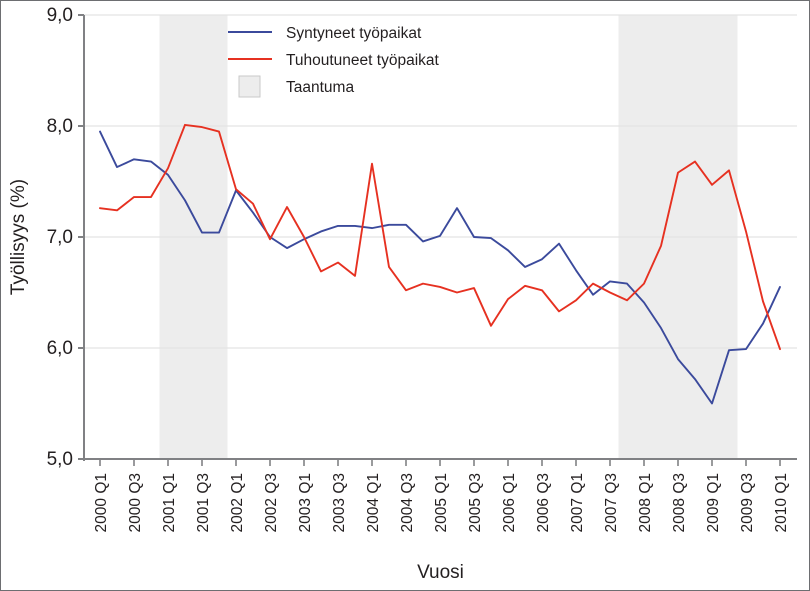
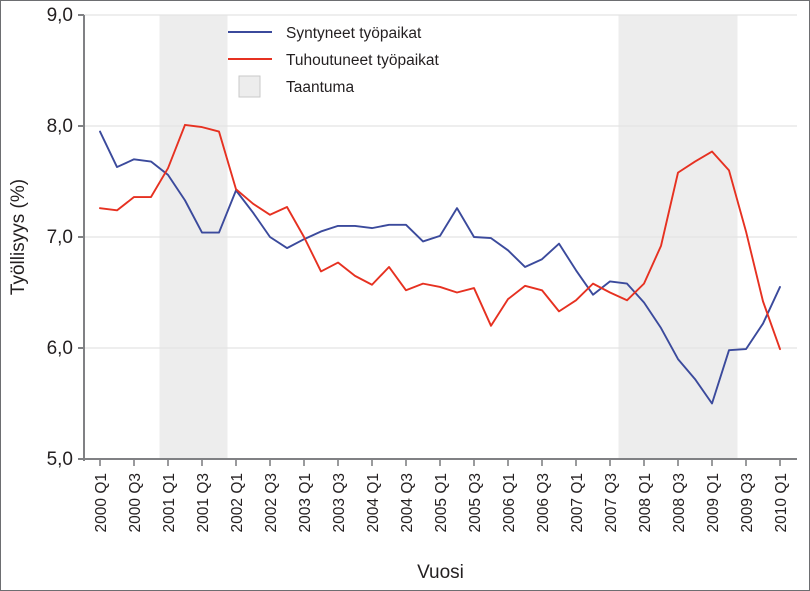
Tuhoutuneet työpaikat/2002 Q3: 6,98 -> 7,20
Tuhoutuneet työpaikat/2004 Q1: 7,66 -> 6,57
Tuhoutuneet työpaikat/2009 Q1: 7,47 -> 7,77
